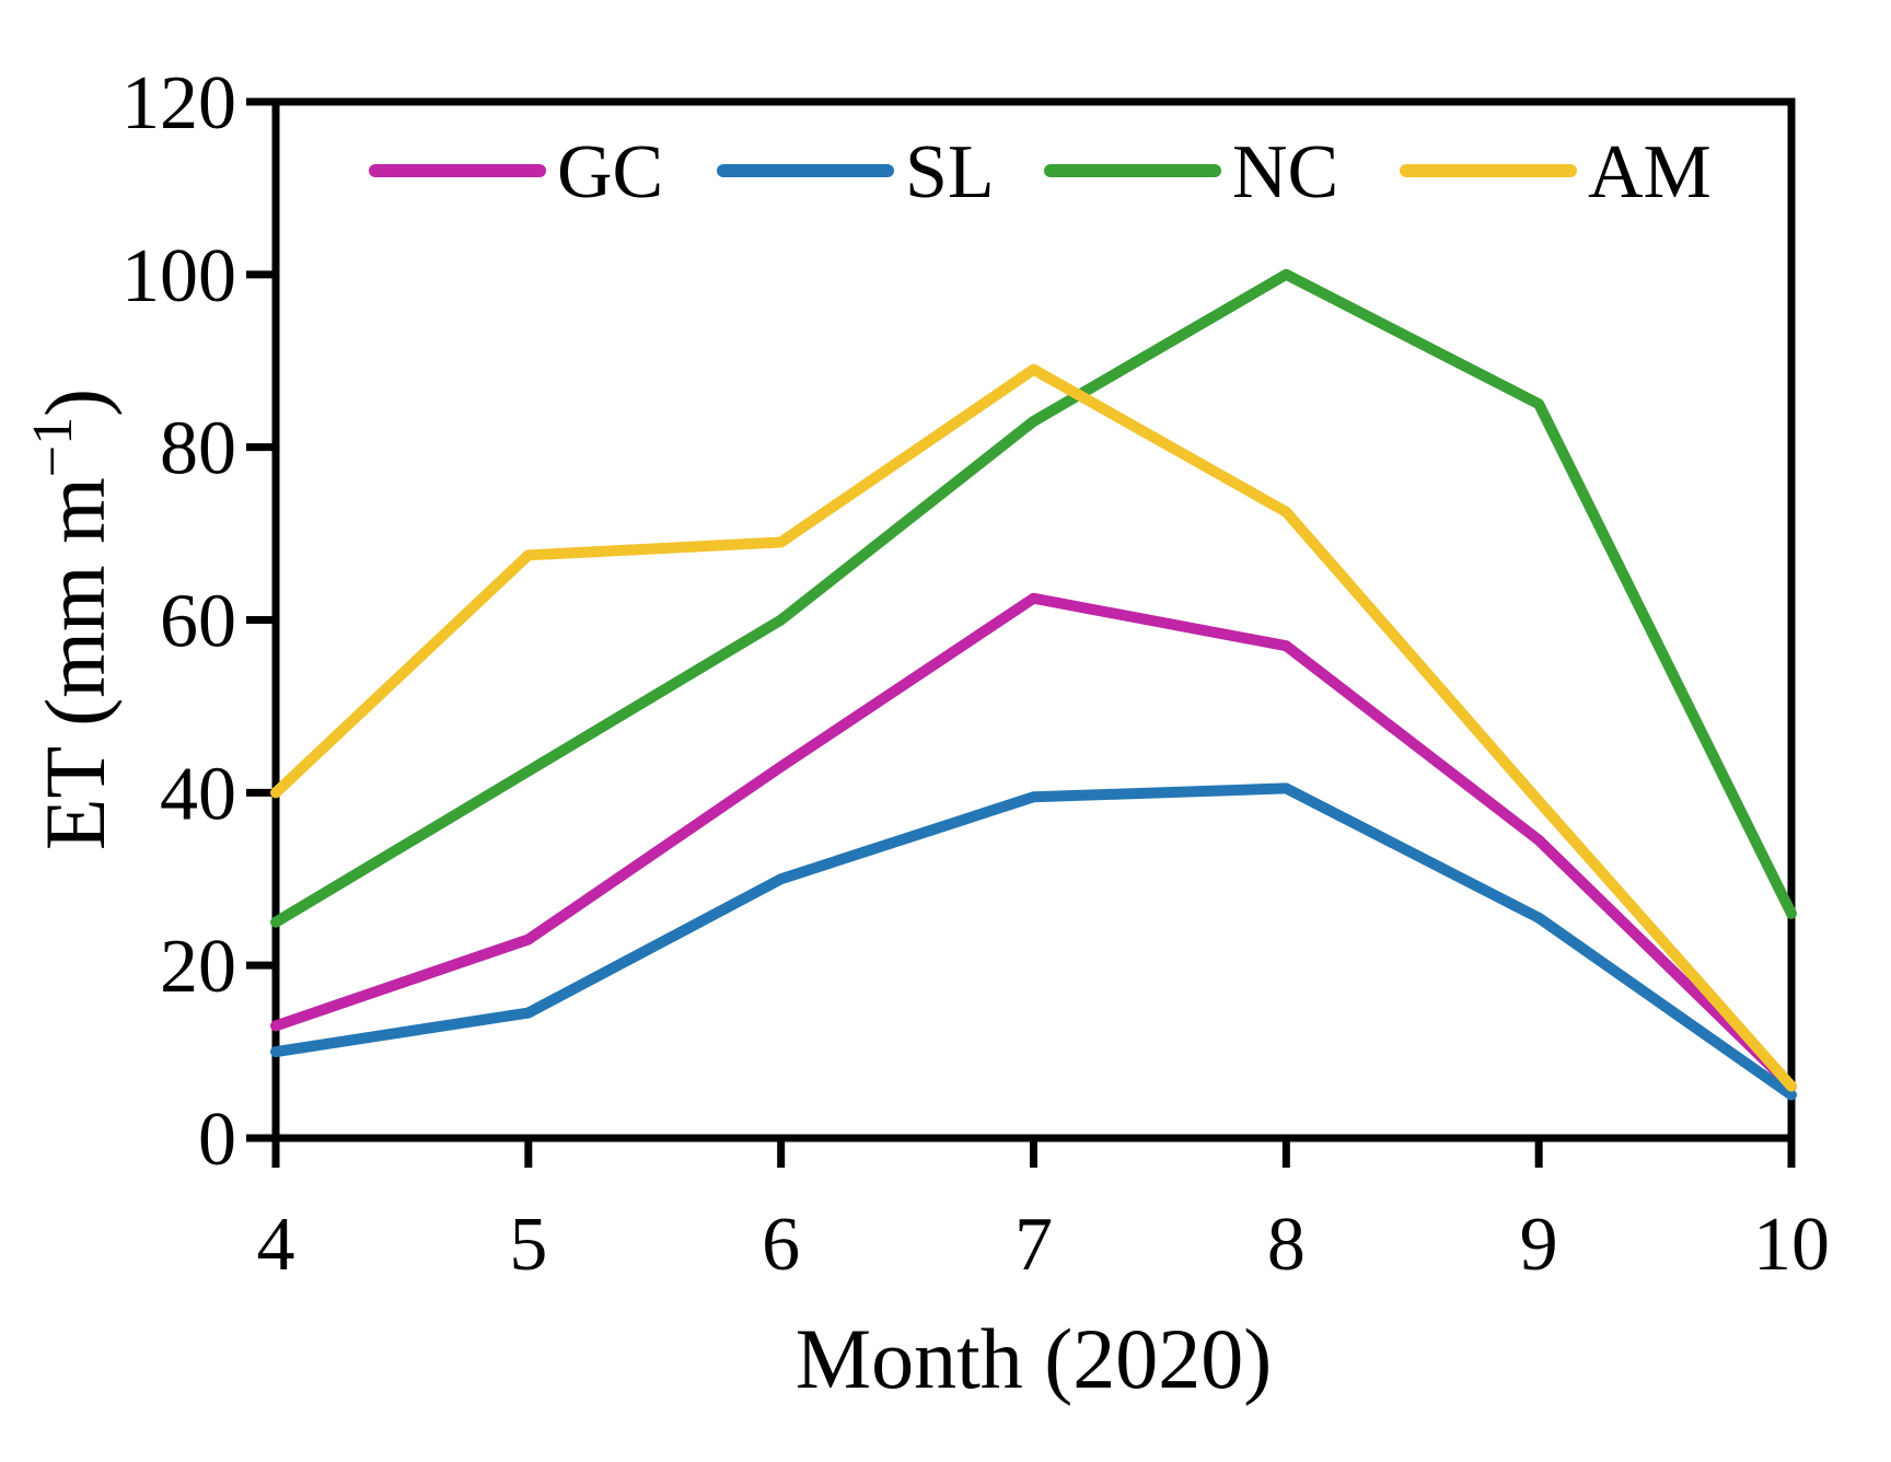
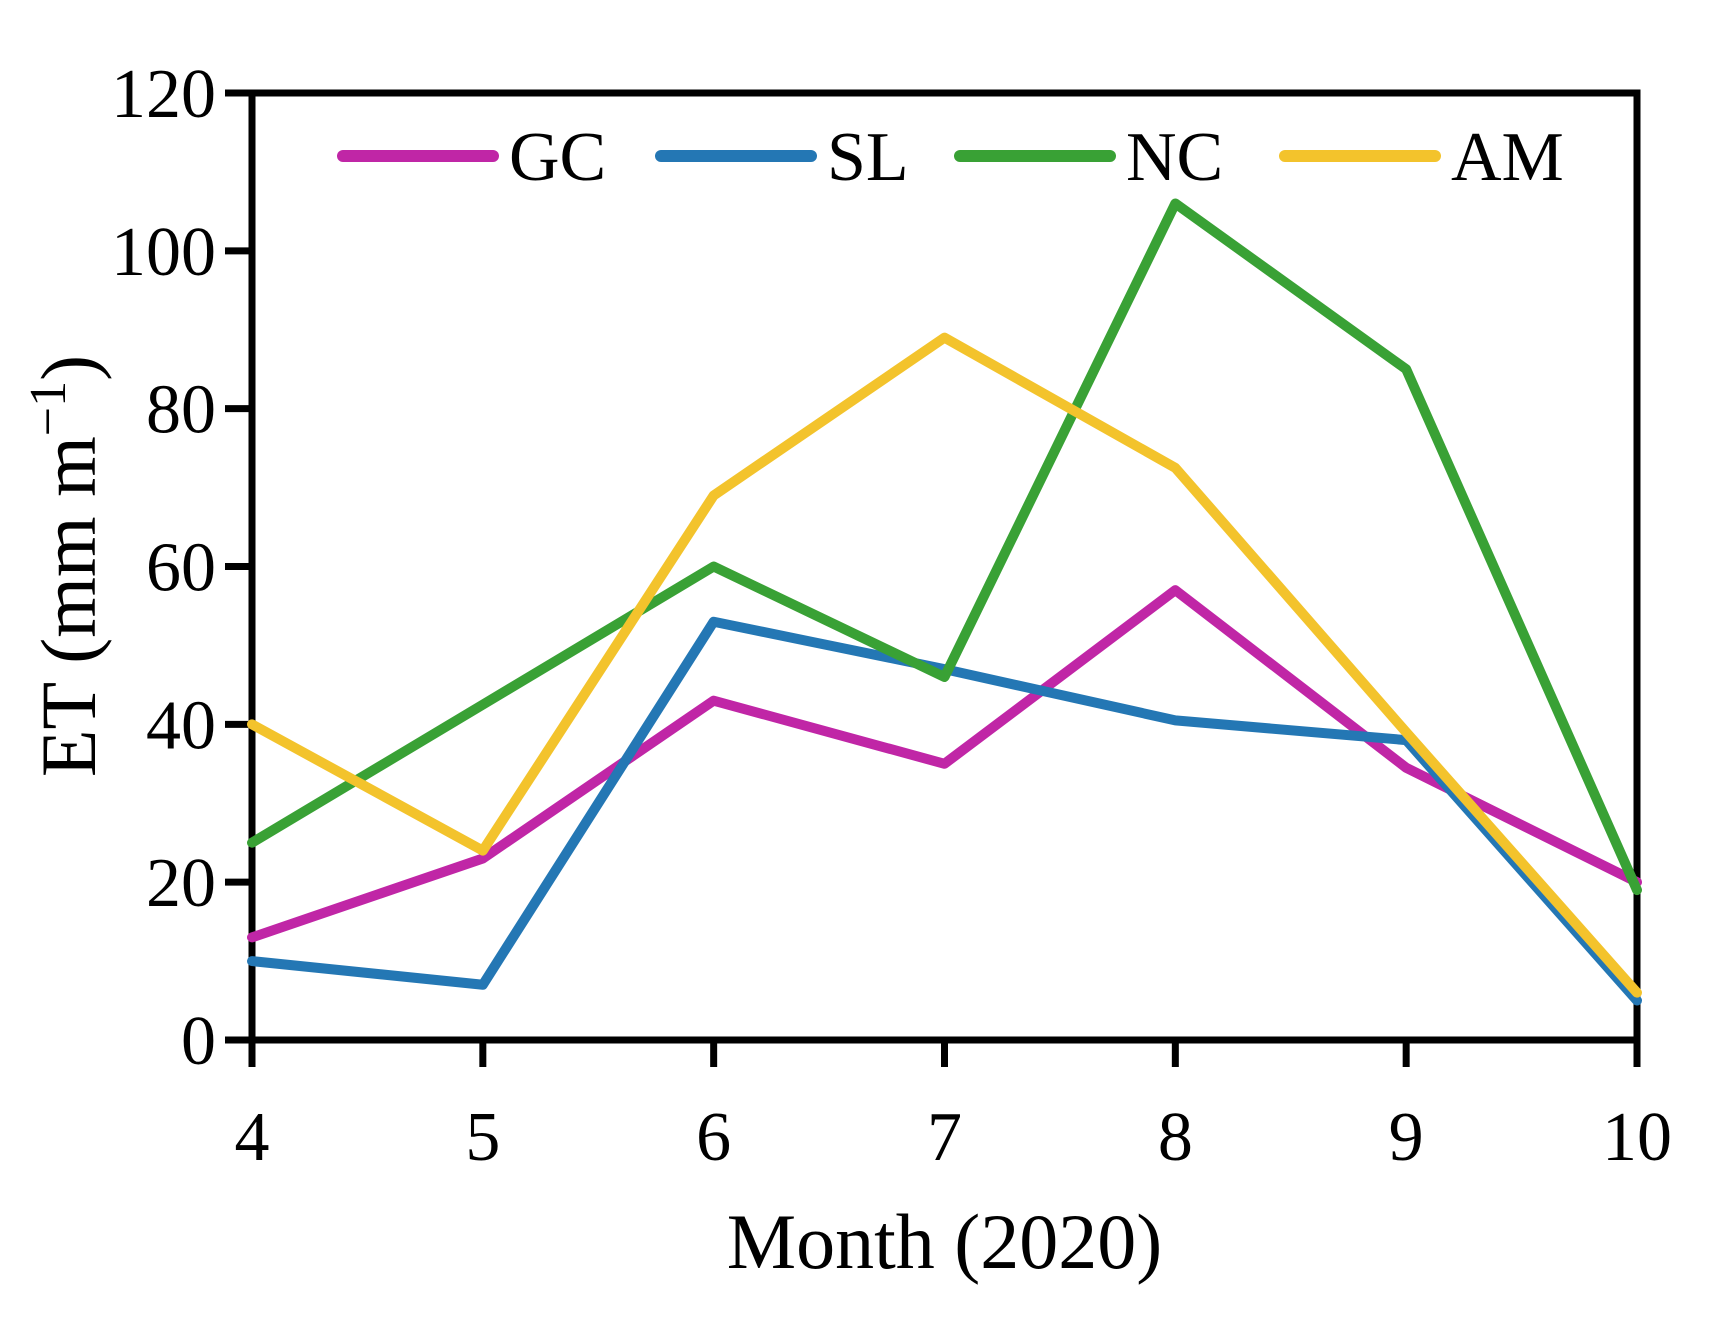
SL/5: 14 -> 7
AM/5: 68 -> 24
SL/6: 30 -> 53
GC/7: 62 -> 35
SL/7: 40 -> 47
NC/7: 83 -> 46
NC/8: 100 -> 106
SL/9: 26 -> 38
GC/10: 6 -> 20
NC/10: 26 -> 19
